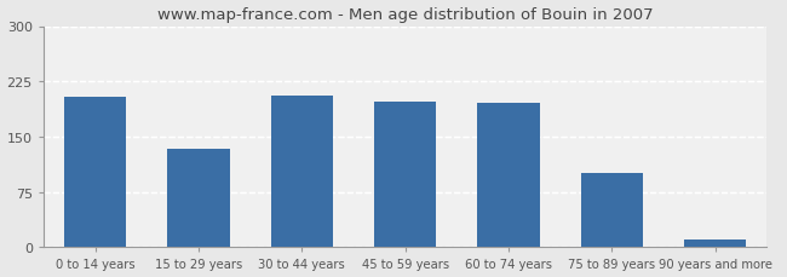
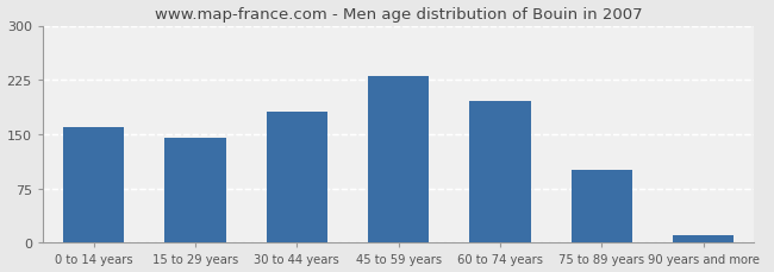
0 to 14 years: 204 -> 160
15 to 29 years: 134 -> 145
30 to 44 years: 206 -> 181
45 to 59 years: 198 -> 231
